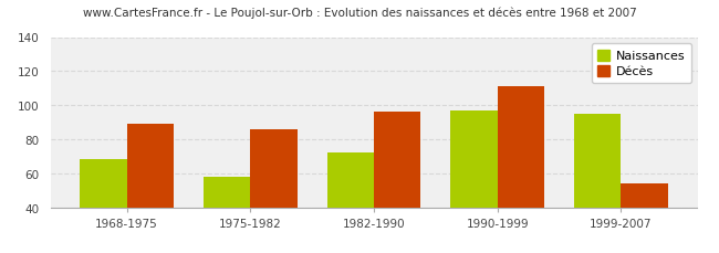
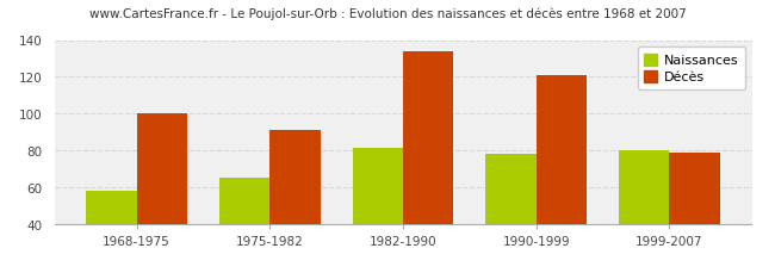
Naissances/1968-1975: 68 -> 58
Décès/1968-1975: 89 -> 100
Naissances/1975-1982: 58 -> 65
Décès/1975-1982: 86 -> 91
Naissances/1982-1990: 72 -> 81
Décès/1982-1990: 96 -> 134
Naissances/1990-1999: 97 -> 78
Décès/1990-1999: 111 -> 121
Naissances/1999-2007: 95 -> 80
Décès/1999-2007: 54 -> 79
